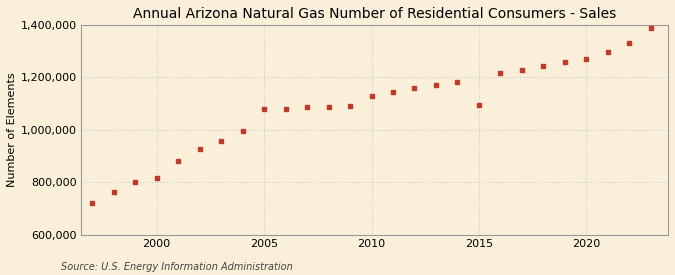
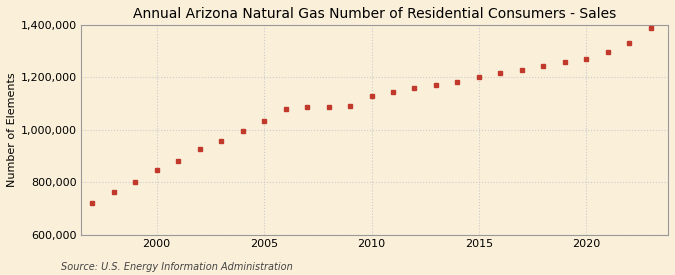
2000: 815,000 -> 845,000
2005: 1,080,000 -> 1,035,000
2015: 1,095,000 -> 1,200,000
